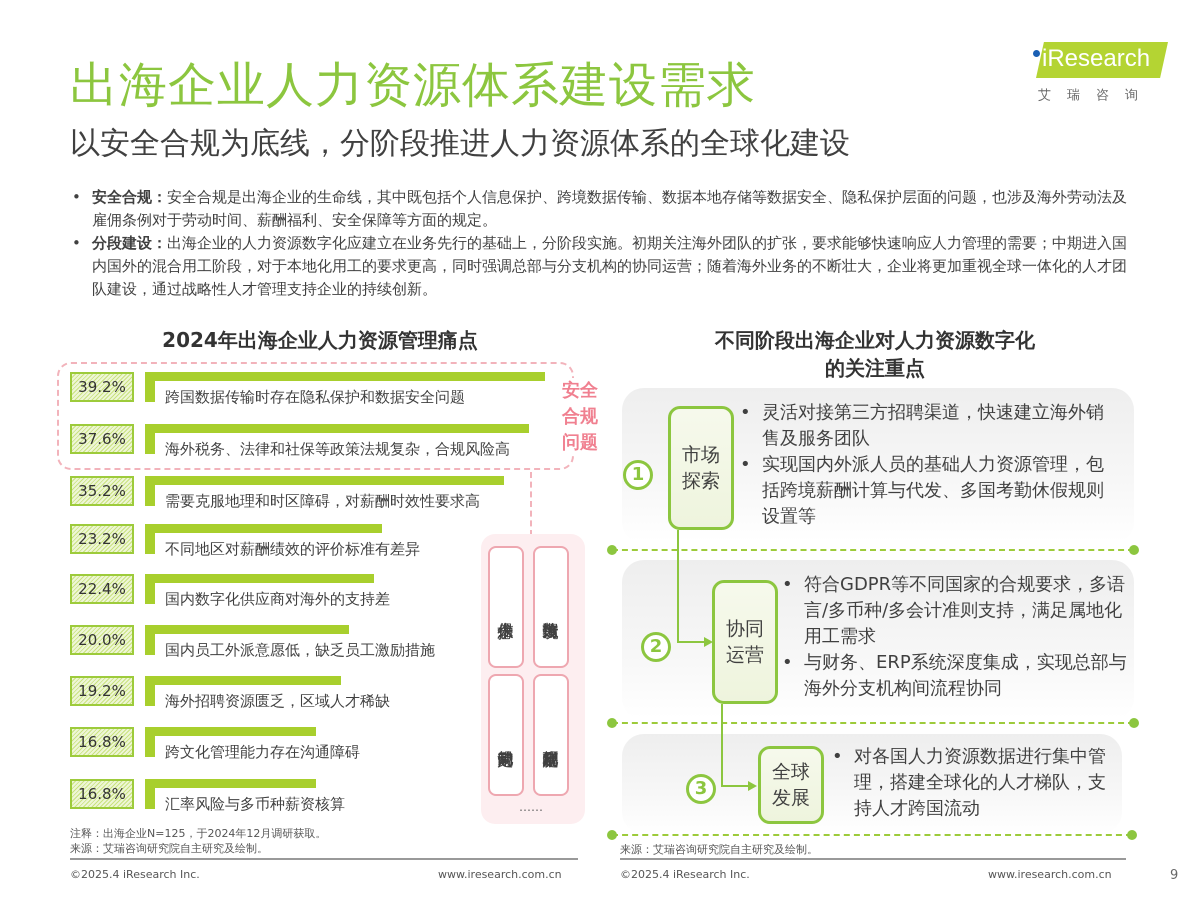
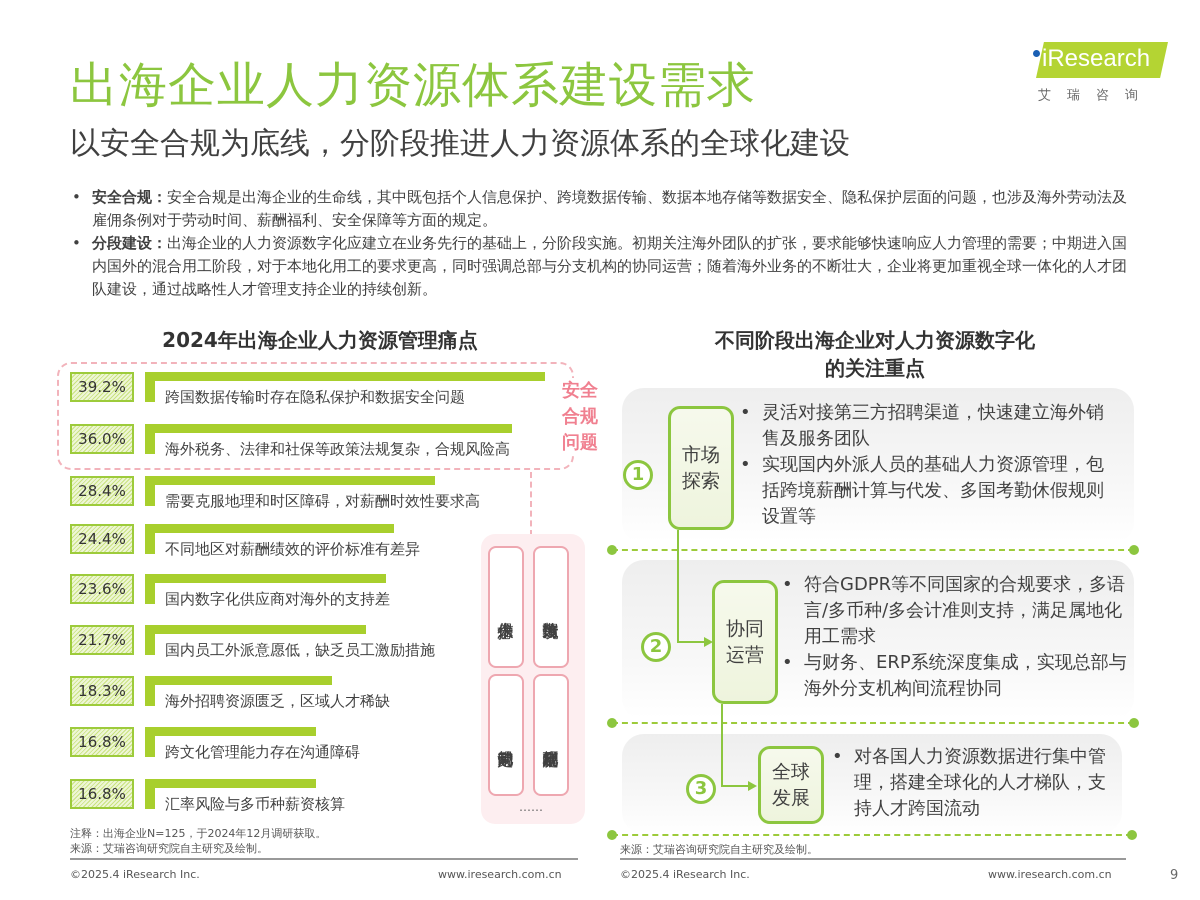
海外税务、法律和社保等政策法规复杂，合规风险高: 37.6% -> 36.0%
需要克服地理和时区障碍，对薪酬时效性要求高: 35.2% -> 28.4%
不同地区对薪酬绩效的评价标准有差异: 23.2% -> 24.4%
国内数字化供应商对海外的支持差: 22.4% -> 23.6%
国内员工外派意愿低，缺乏员工激励措施: 20.0% -> 21.7%
海外招聘资源匮乏，区域人才稀缺: 19.2% -> 18.3%
